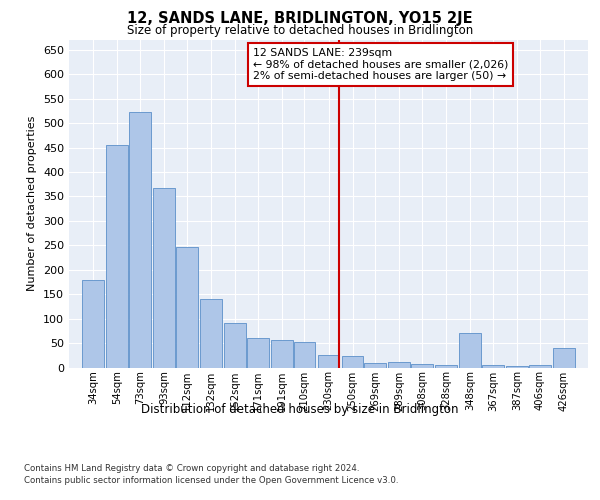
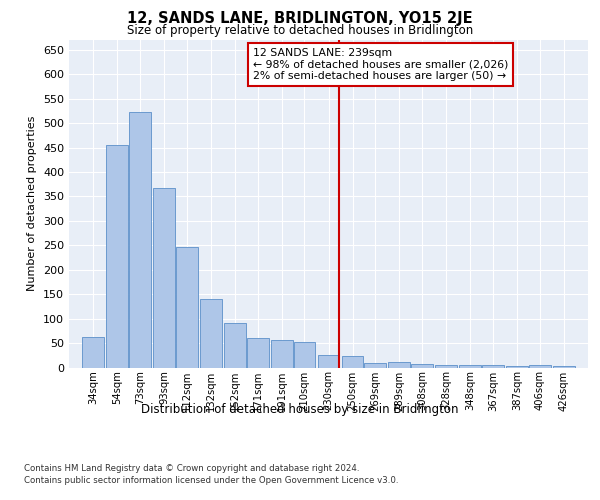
34sqm: 180 -> 62
348sqm: 70 -> 6
426sqm: 40 -> 4
